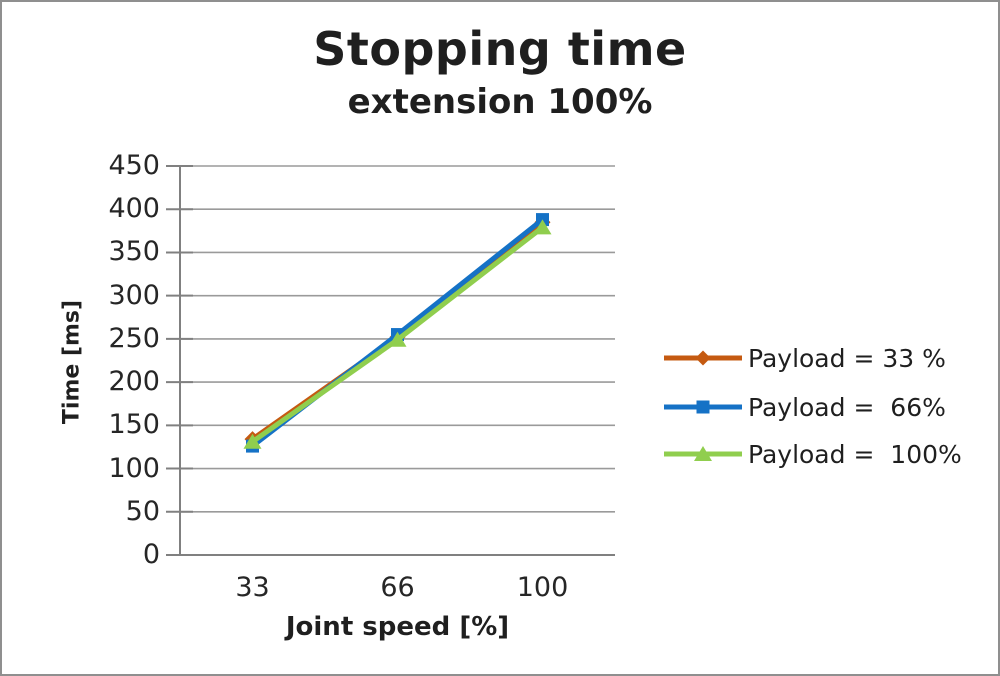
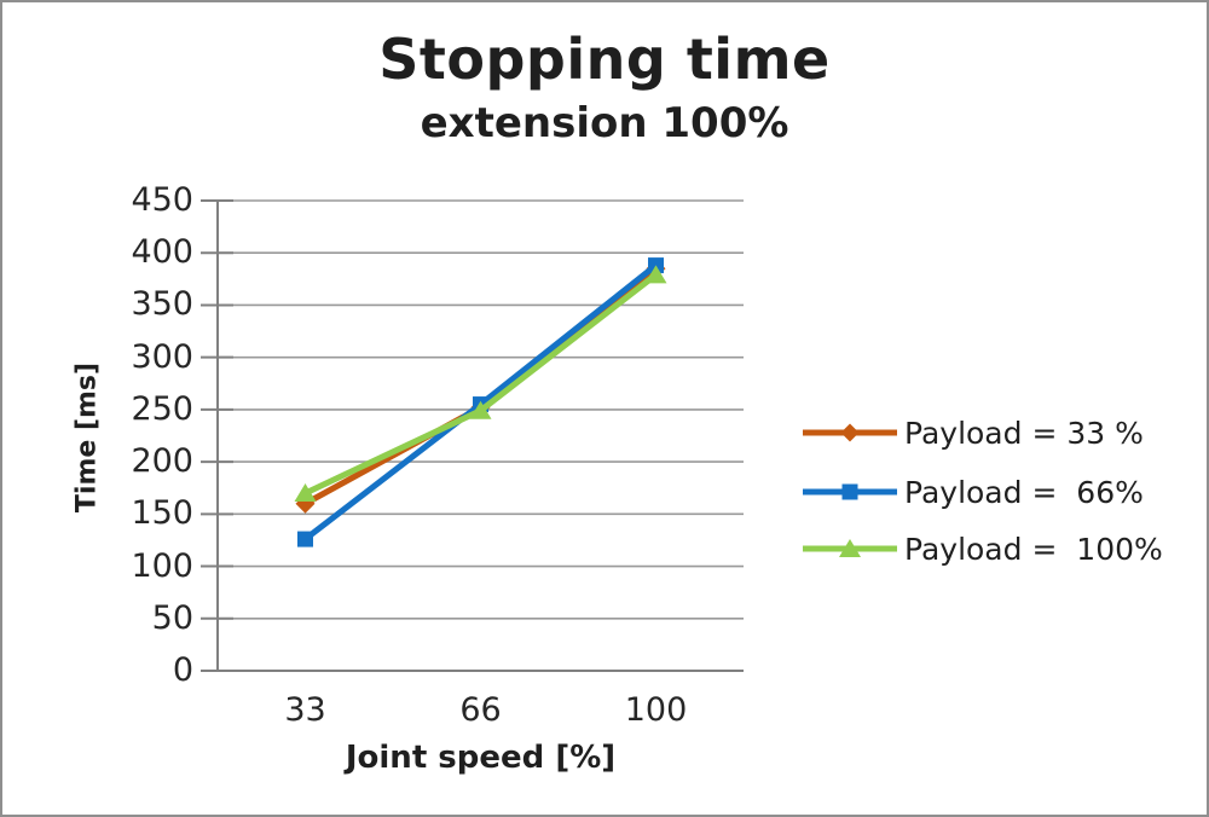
Payload = 33 %/33: 130 -> 160
Payload = 100%/33: 130 -> 170
